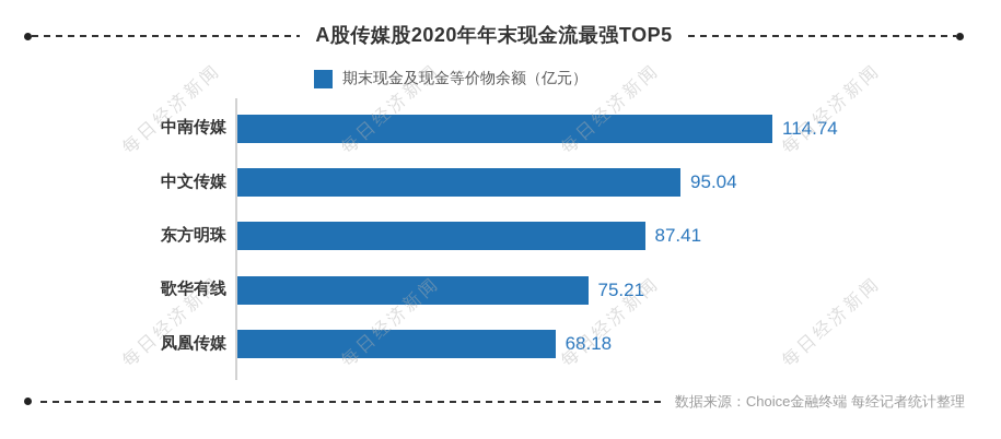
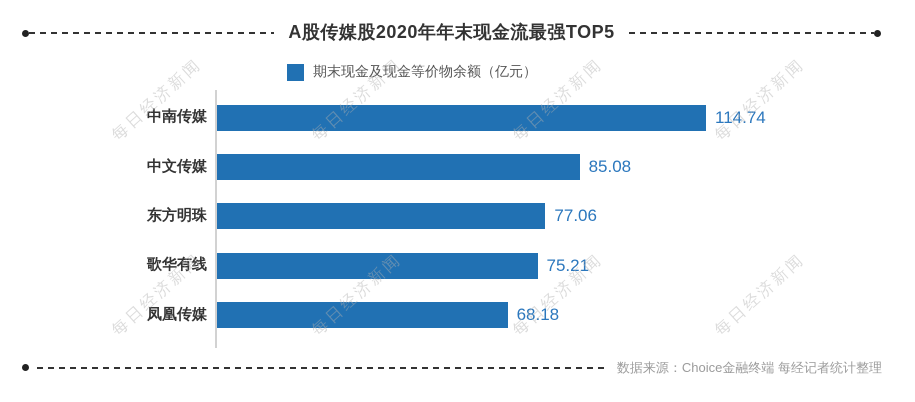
中文传媒: 95.04 -> 85.08
东方明珠: 87.41 -> 77.06
